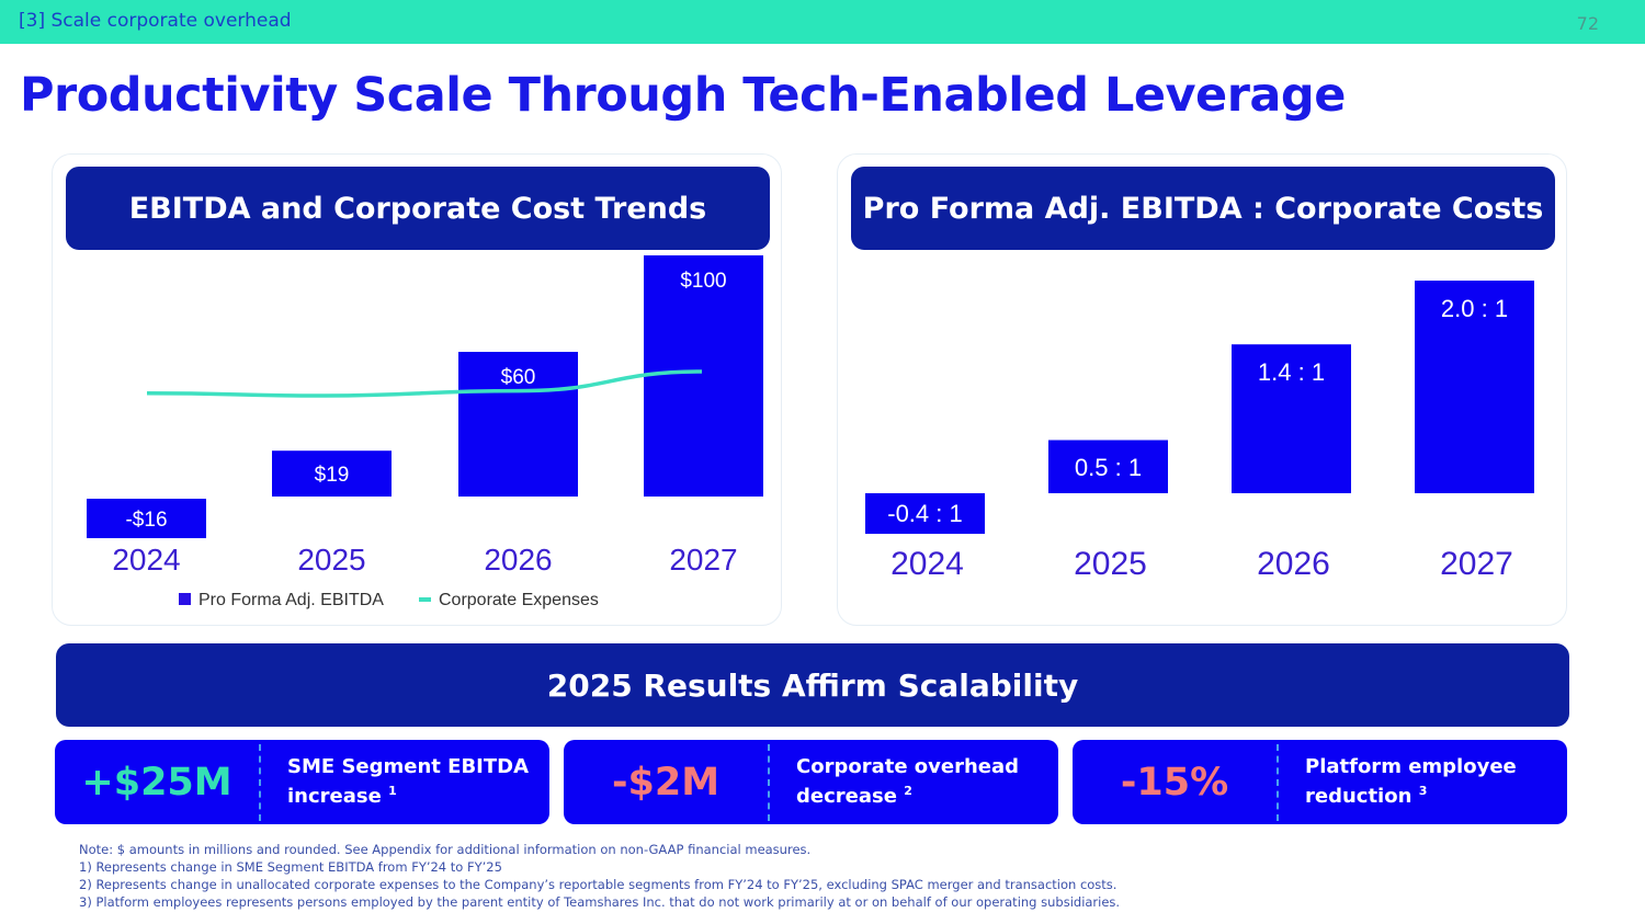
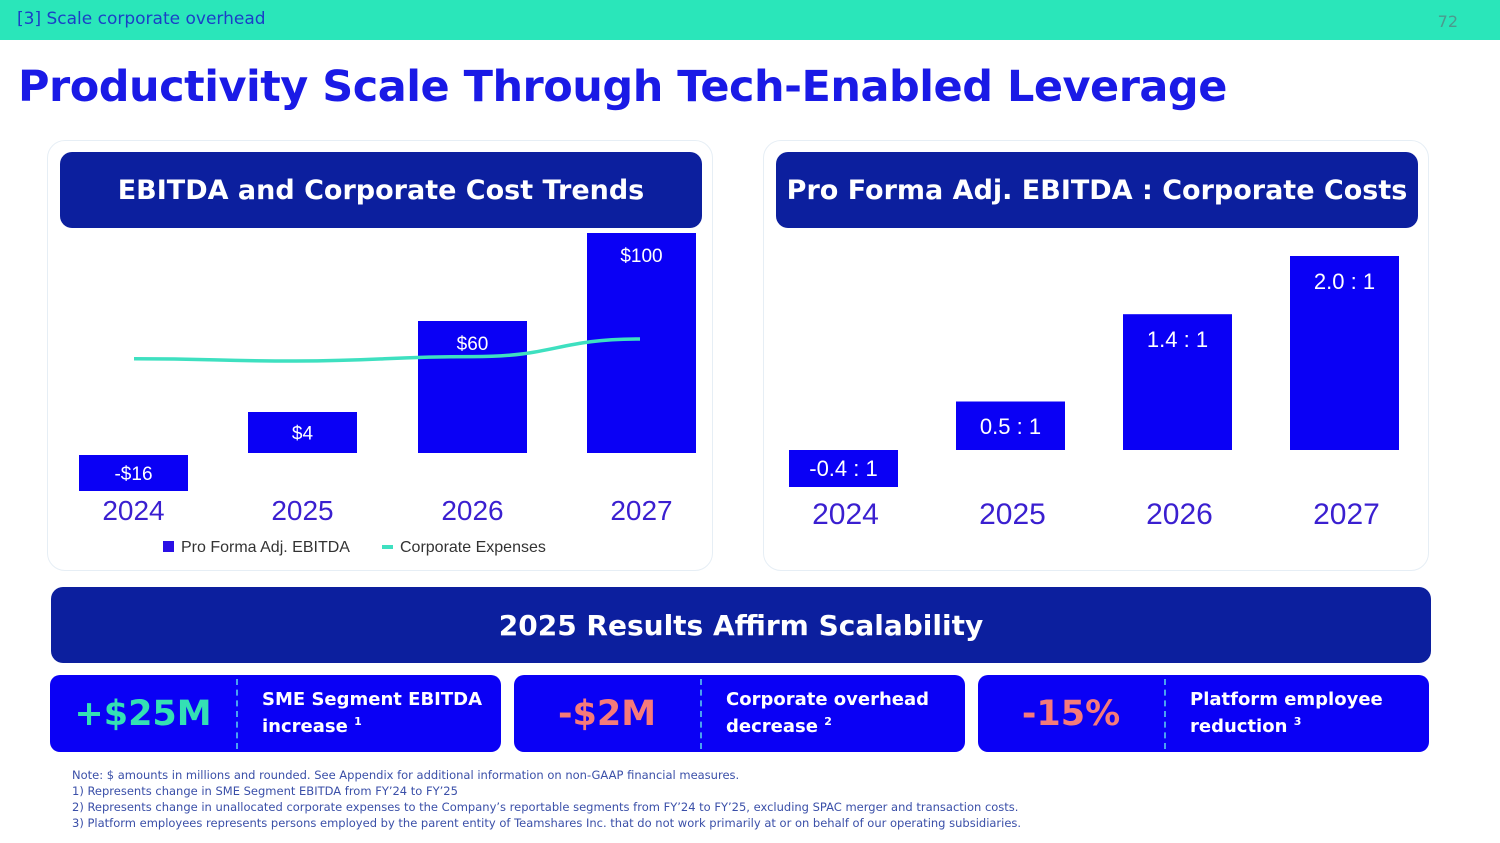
EBITDA and Corporate Cost Trends/Pro Forma Adj. EBITDA/2025: $19 -> $4
